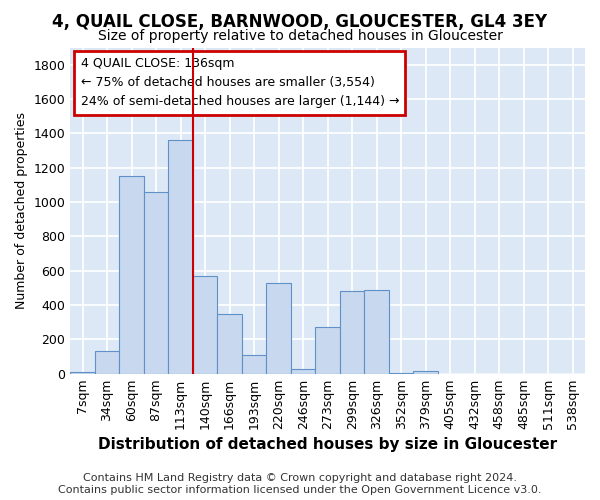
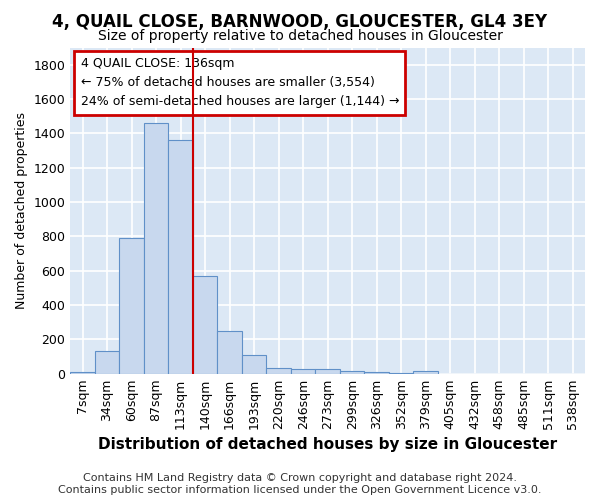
60sqm: 1150 -> 790
87sqm: 1060 -> 1460
166sqm: 350 -> 250
220sqm: 530 -> 40
273sqm: 270 -> 30
299sqm: 480 -> 20
326sqm: 490 -> 10
